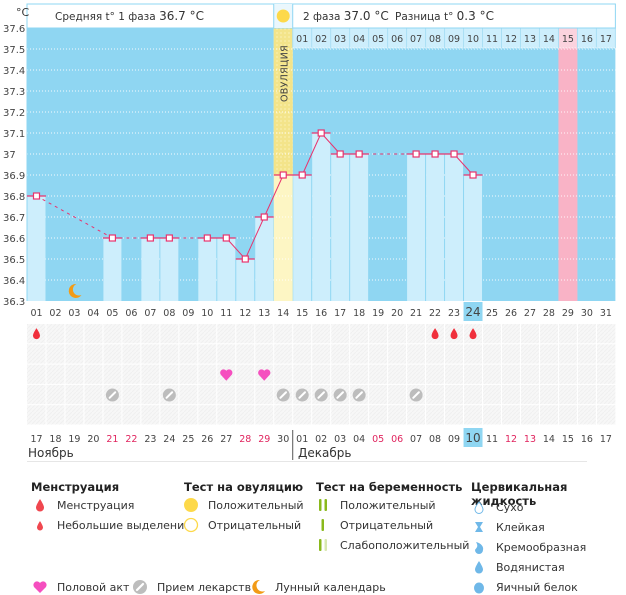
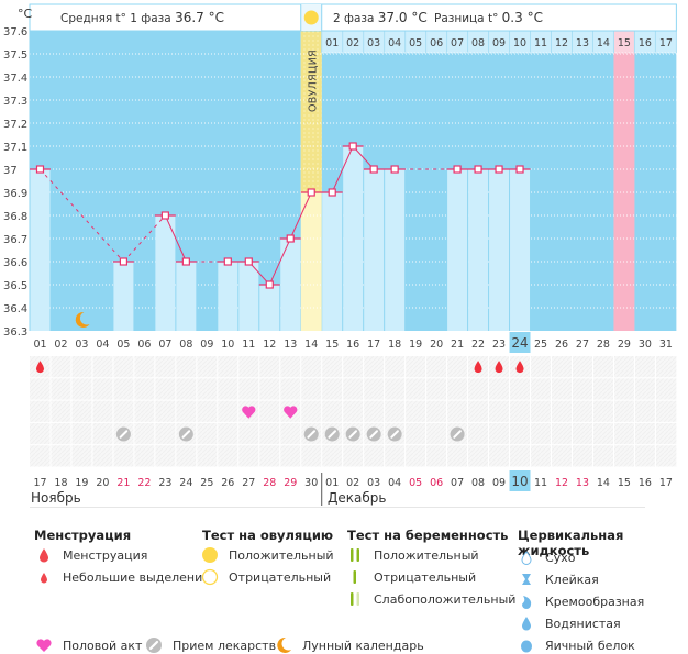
01: 36.8 -> 37.0
07: 36.6 -> 36.8
24: 36.9 -> 37.0
